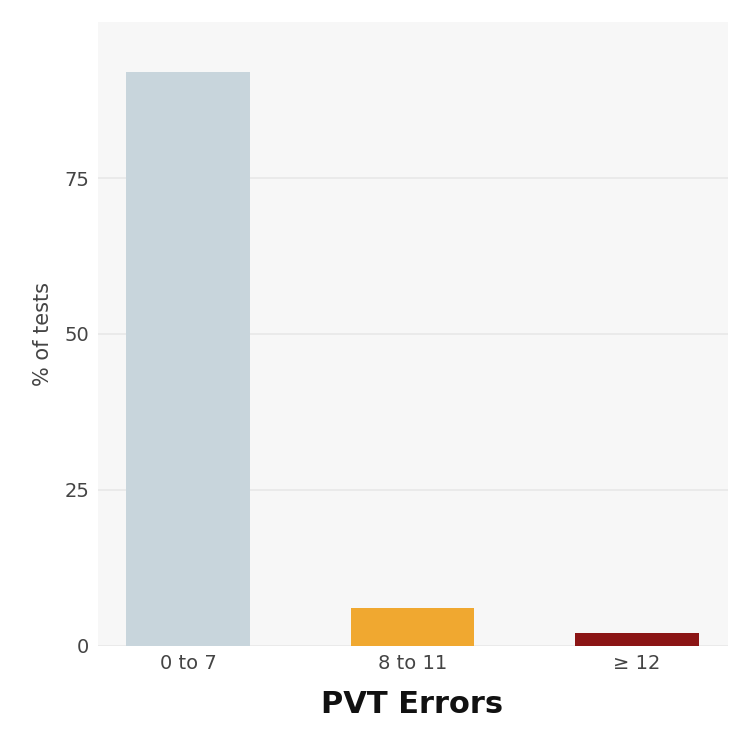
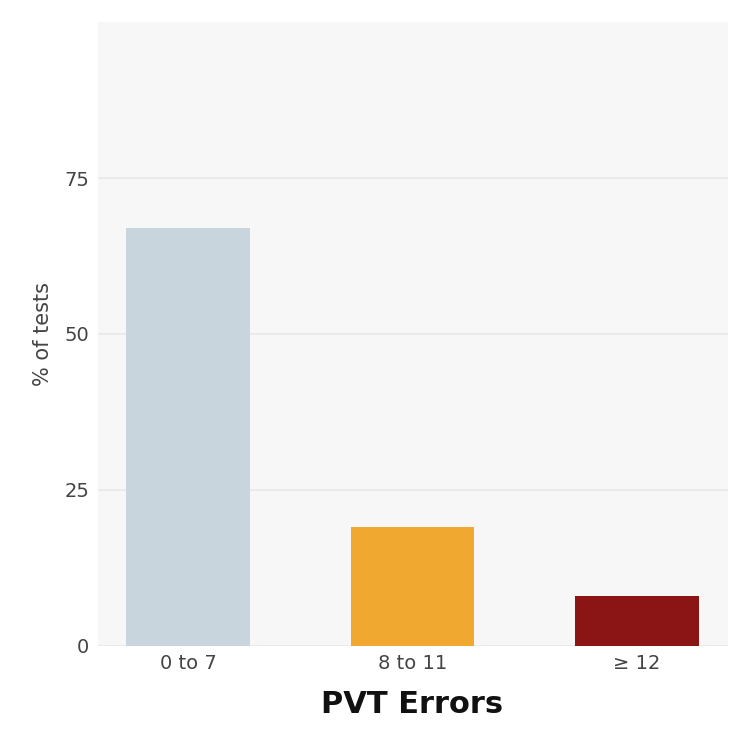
0 to 7: 92 -> 67
8 to 11: 6 -> 19
≥ 12: 2 -> 8
